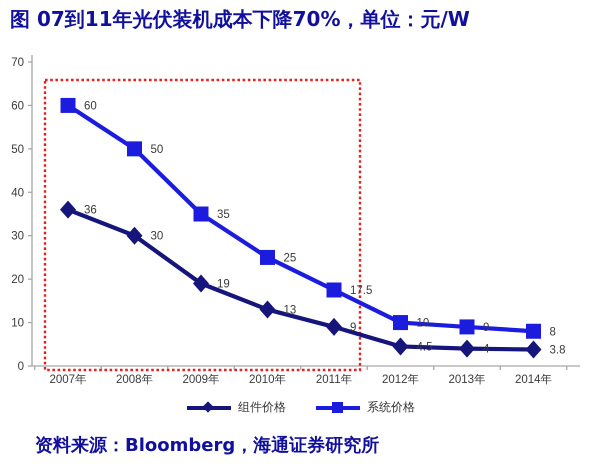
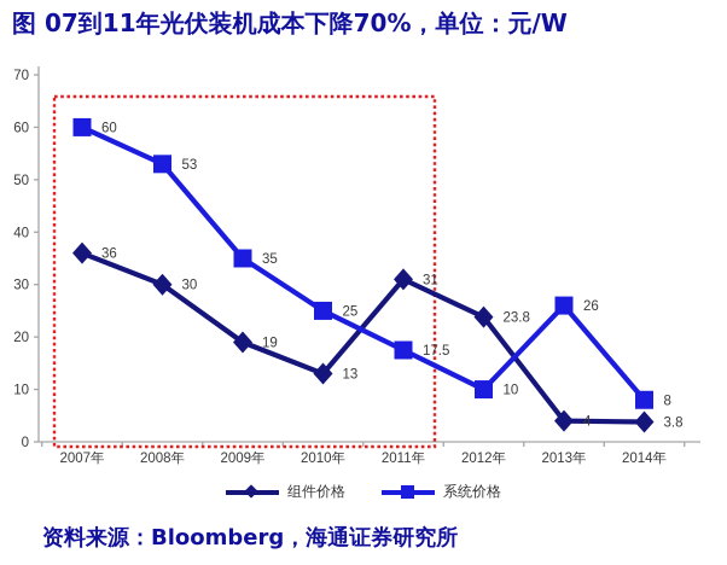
系统价格/2008年: 50 -> 53
组件价格/2011年: 9 -> 31
组件价格/2012年: 4.5 -> 23.8
系统价格/2013年: 9 -> 26
